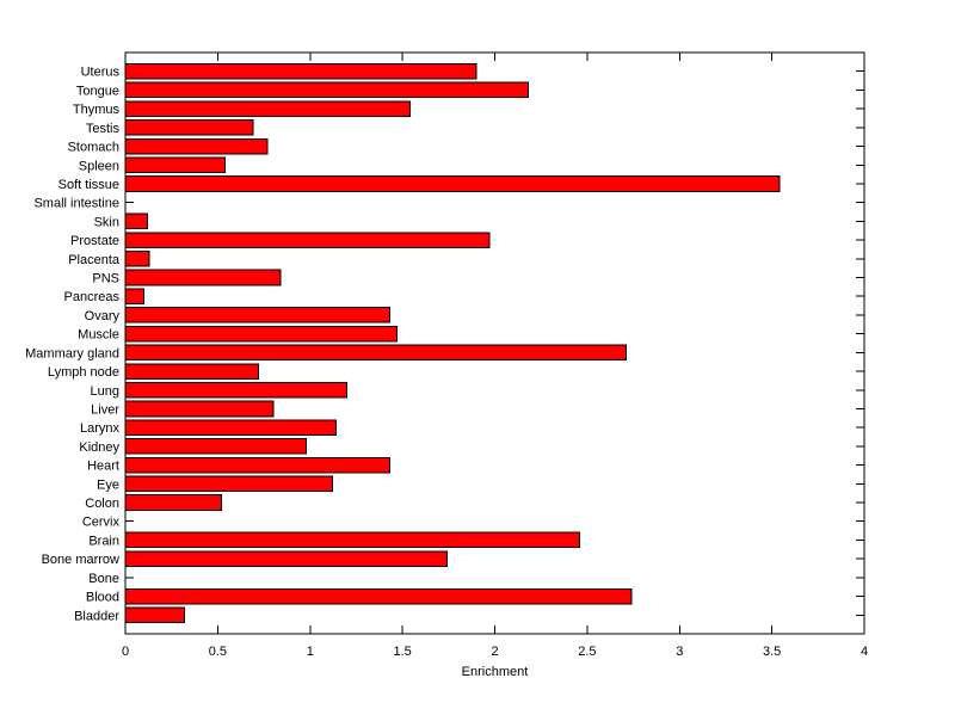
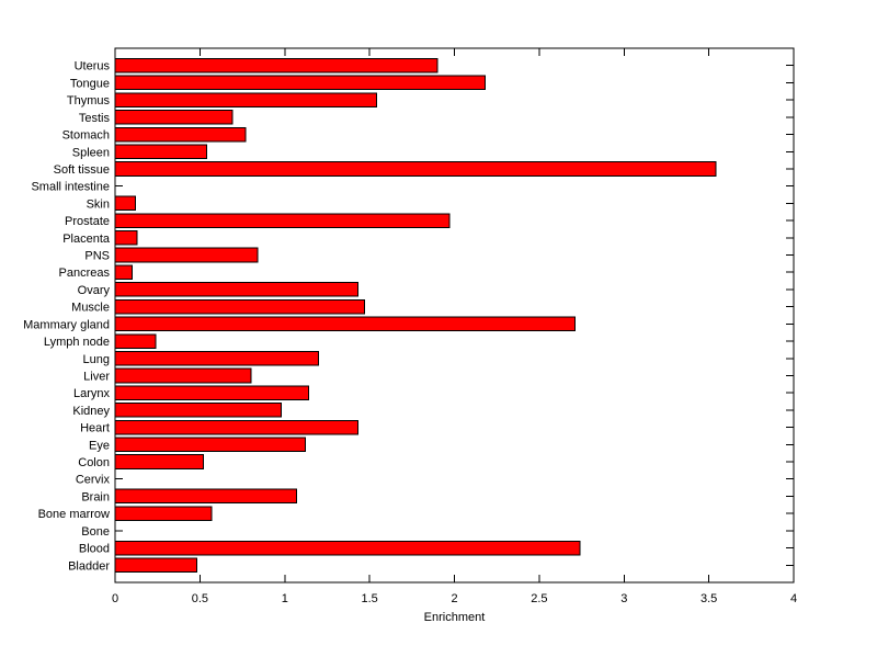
Lymph node: 0.72 -> 0.24
Brain: 2.46 -> 1.07
Bone marrow: 1.74 -> 0.57
Bladder: 0.32 -> 0.48
